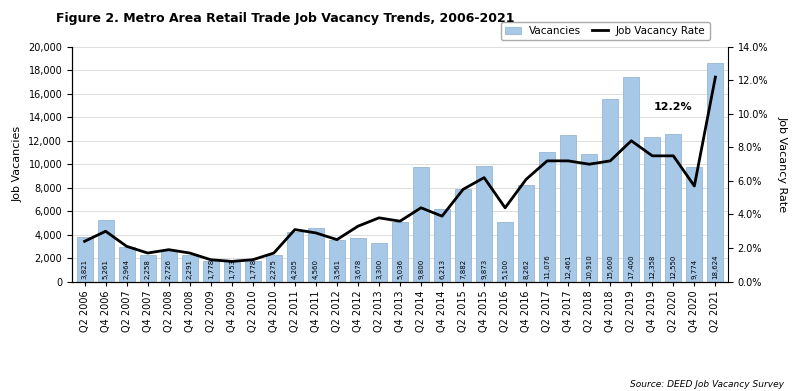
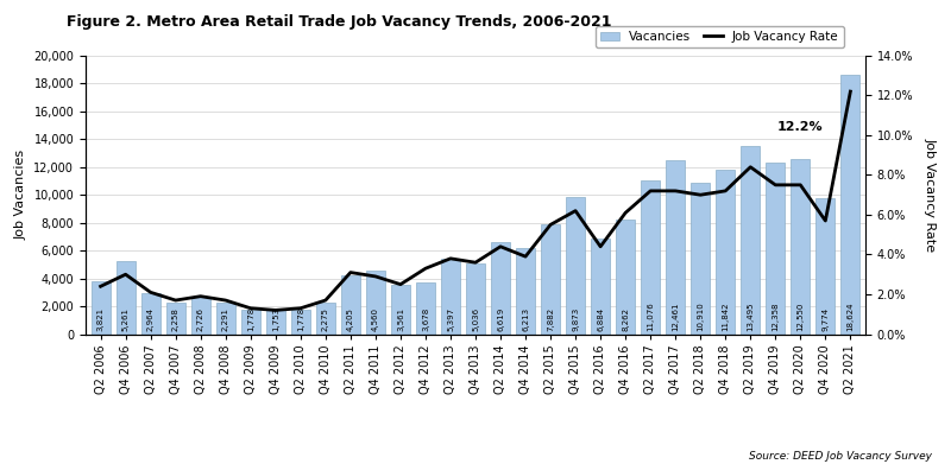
Vacancies/Q2 2013: 3,300 -> 5,400
Vacancies/Q2 2014: 9,800 -> 6,600
Vacancies/Q2 2016: 5,100 -> 6,900
Vacancies/Q4 2018: 15,600 -> 11,800
Vacancies/Q2 2019: 17,400 -> 13,500
